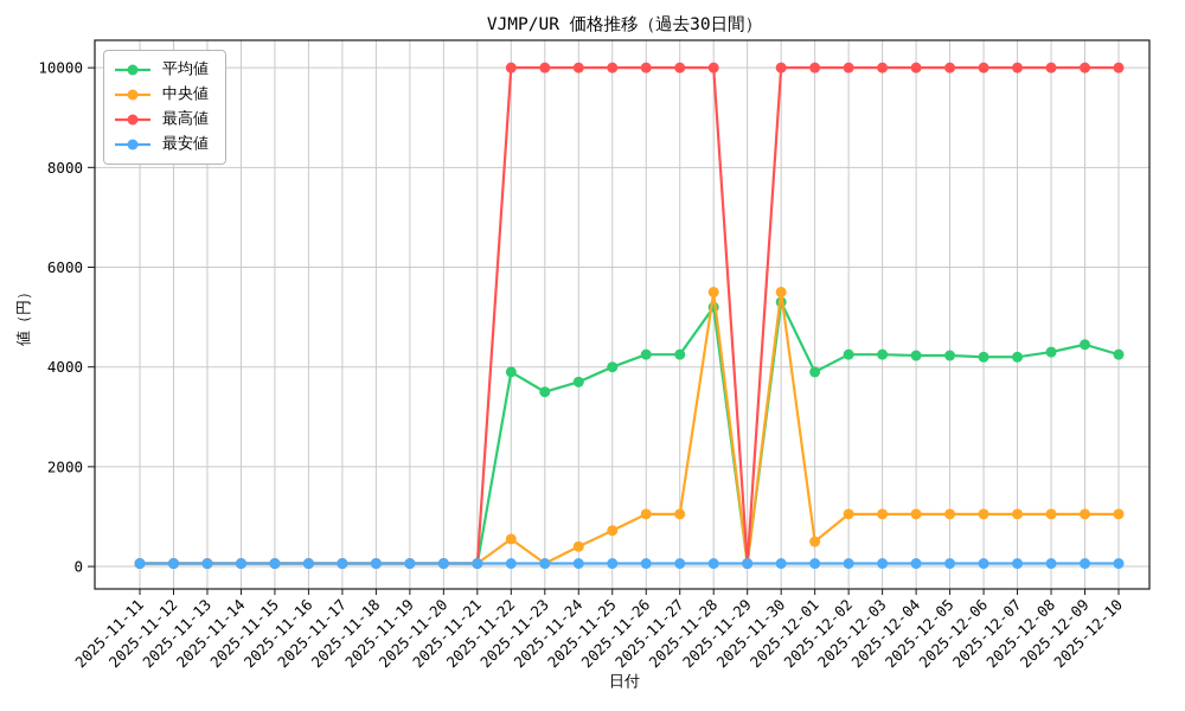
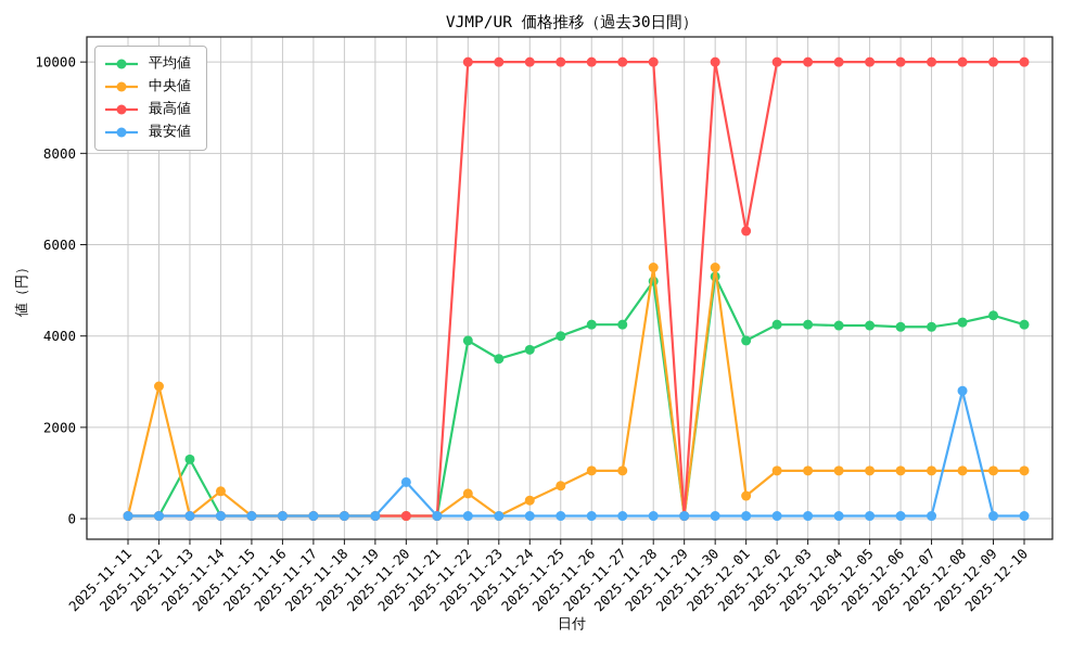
中央値/2025-11-12: 100 -> 2900
平均値/2025-11-13: 100 -> 1300
中央値/2025-11-14: 100 -> 600
最安値/2025-11-20: 100 -> 800
最高値/2025-12-01: 10000 -> 6300
最安値/2025-12-08: 100 -> 2800
